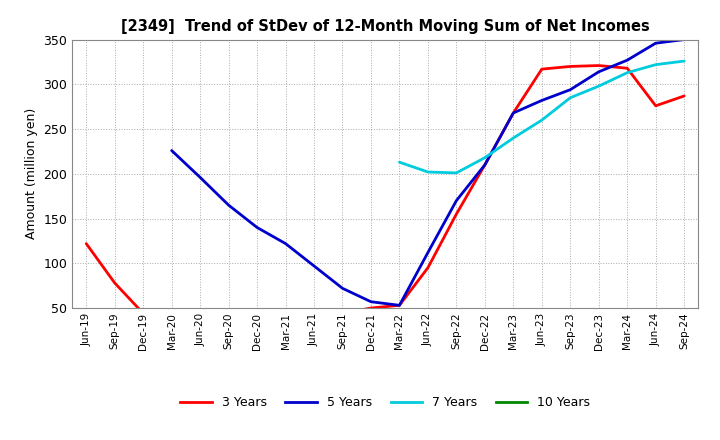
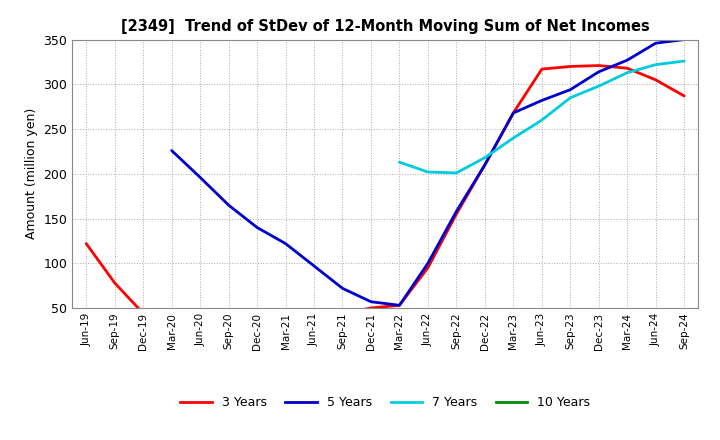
5 Years/Jun-22: 112 -> 100
5 Years/Sep-22: 170 -> 158
3 Years/Jun-24: 276 -> 305
